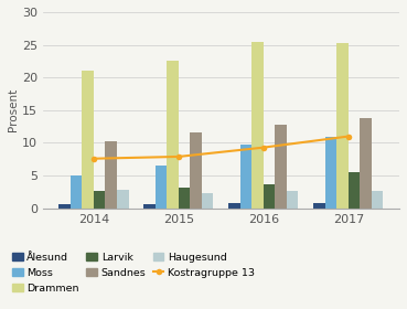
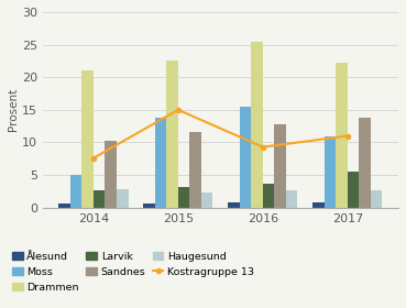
Moss/2015: 6.5 -> 13.8
Kostragruppe 13/2015: 7.9 -> 15.0
Moss/2016: 9.7 -> 15.4
Drammen/2017: 25.3 -> 22.2
